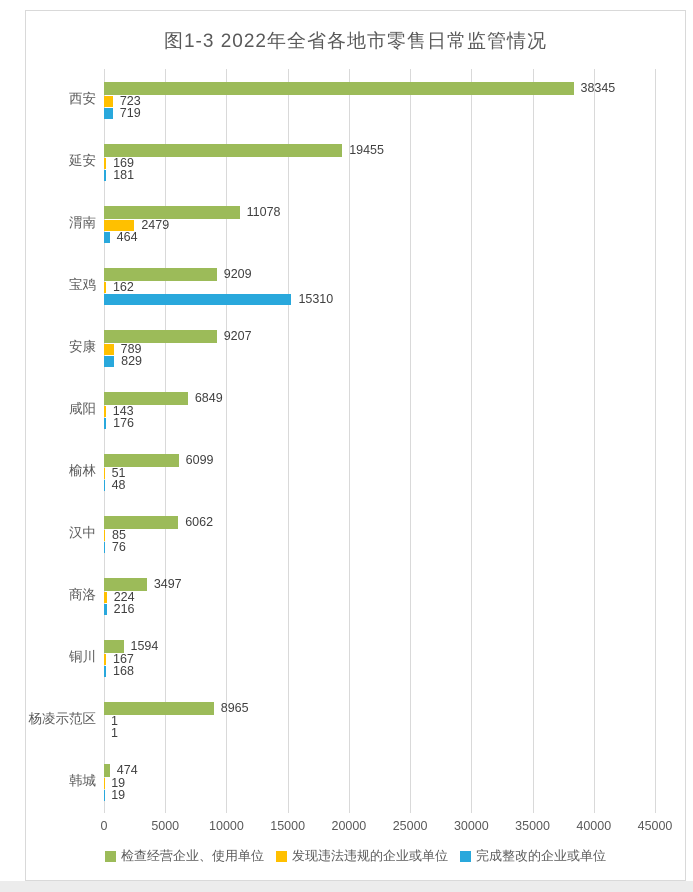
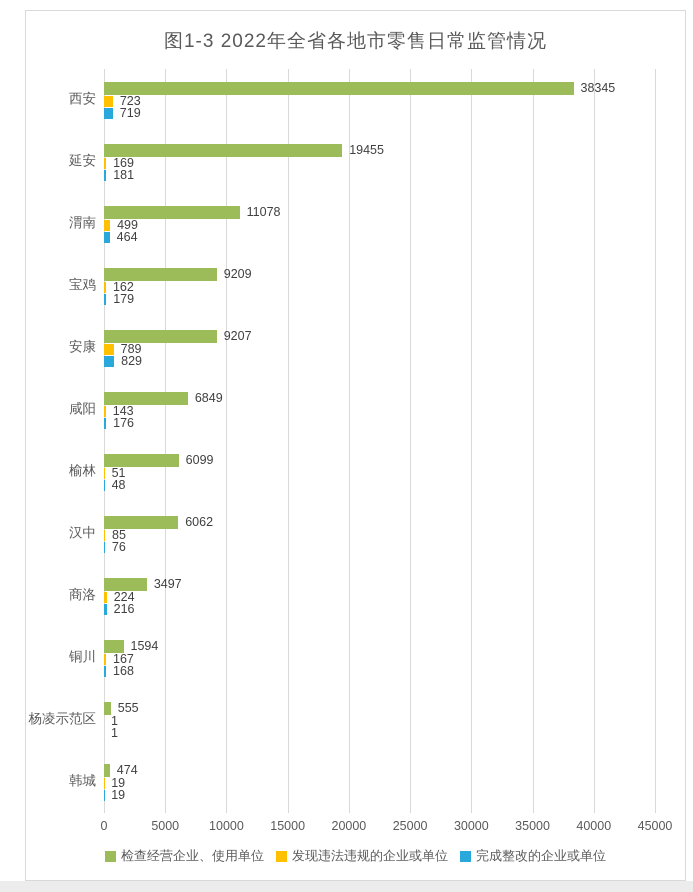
发现违法违规的企业或单位/渭南: 2479 -> 499
完成整改的企业或单位/宝鸡: 15310 -> 179
检查经营企业、使用单位/杨凌示范区: 8965 -> 555
